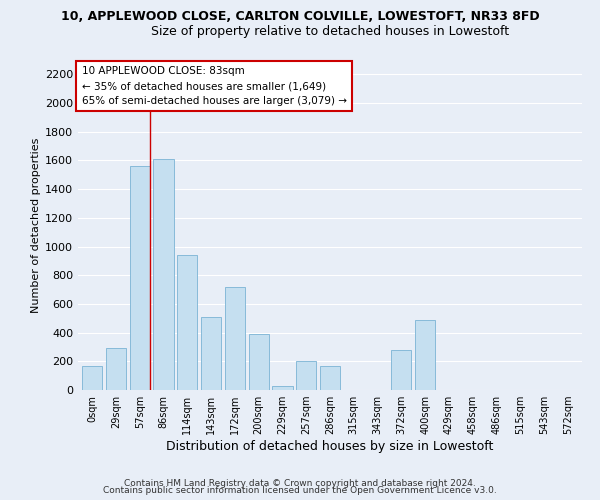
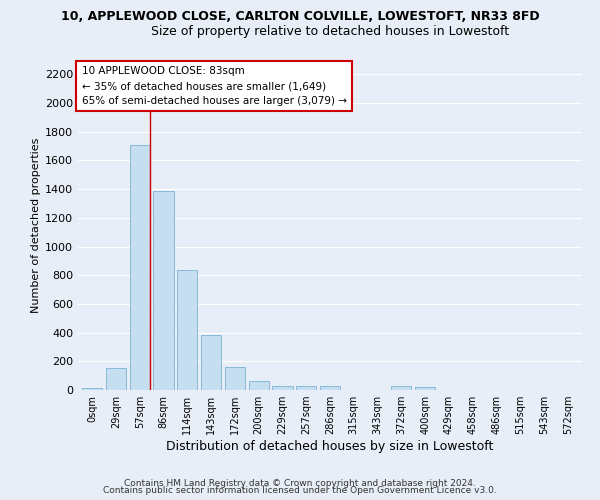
0sqm: 170 -> 20
29sqm: 290 -> 160
57sqm: 1560 -> 1710
86sqm: 1610 -> 1390
114sqm: 940 -> 840
143sqm: 510 -> 380
172sqm: 720 -> 160
200sqm: 390 -> 60
257sqm: 200 -> 20
286sqm: 170 -> 20
372sqm: 280 -> 20
400sqm: 490 -> 20
